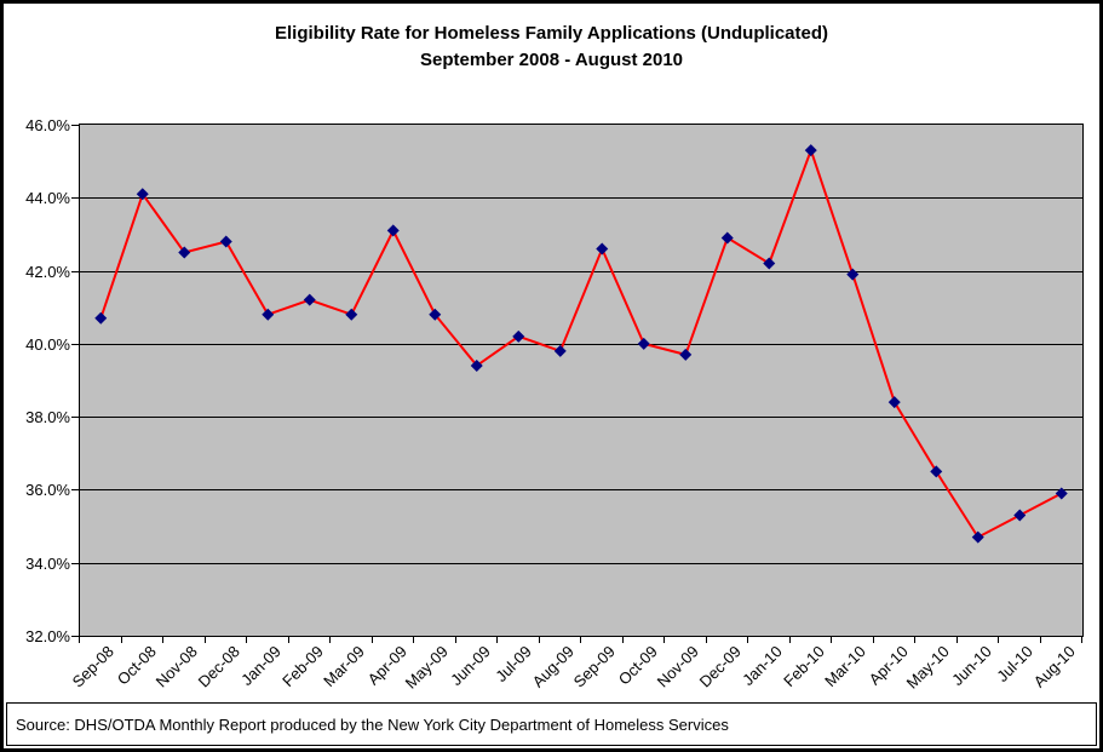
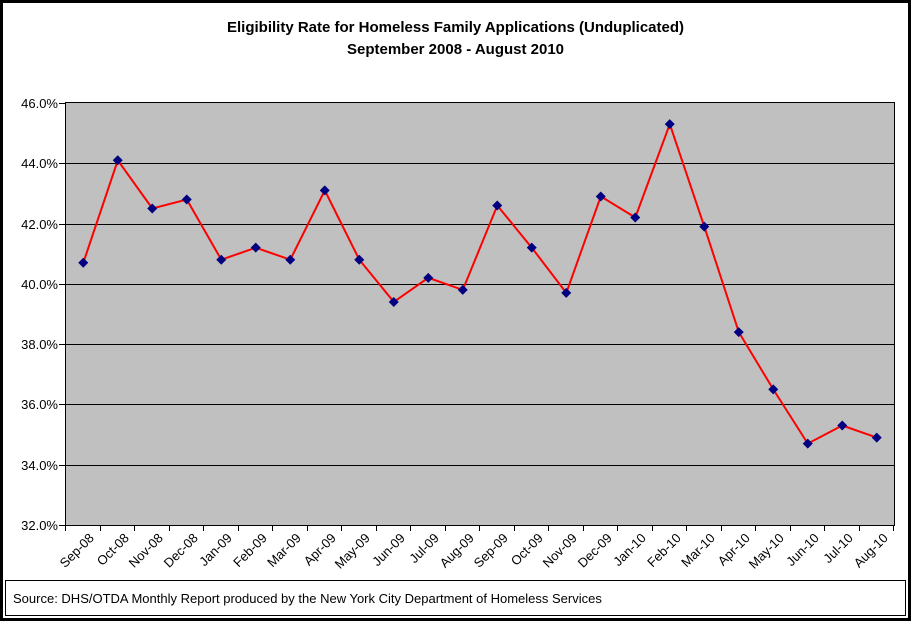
Oct-09: 40.0% -> 41.2%
Aug-10: 35.9% -> 34.9%
